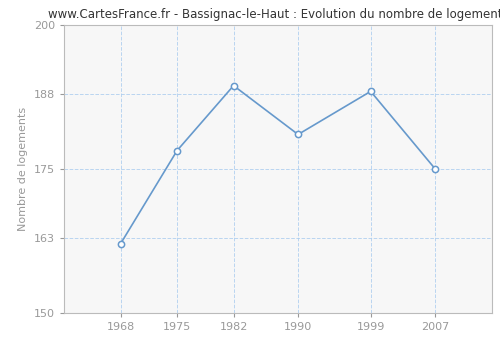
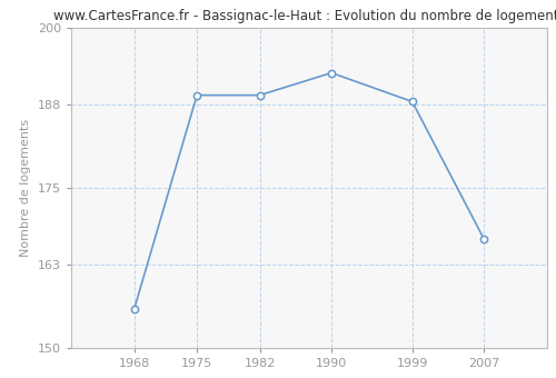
1968: 162.0 -> 156.0
1975: 178.2 -> 189.5
1990: 181.0 -> 193.0
2007: 175.0 -> 167.0
